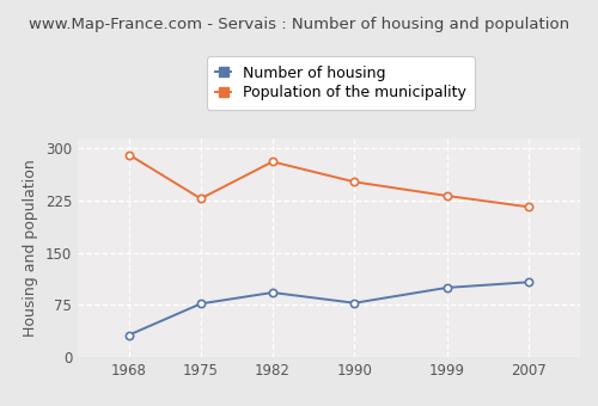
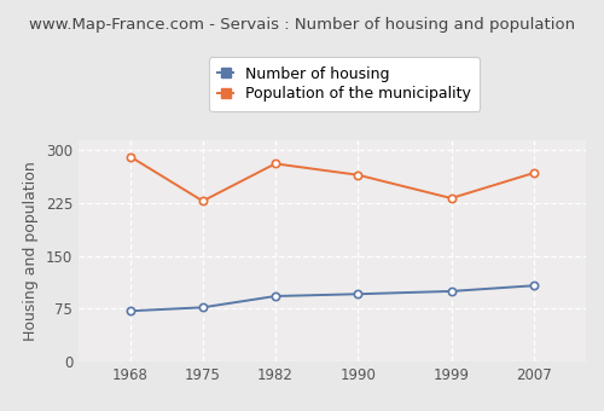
Number of housing/1968: 32 -> 72
Number of housing/1990: 78 -> 96
Population of the municipality/1990: 252 -> 265
Population of the municipality/2007: 216 -> 268
